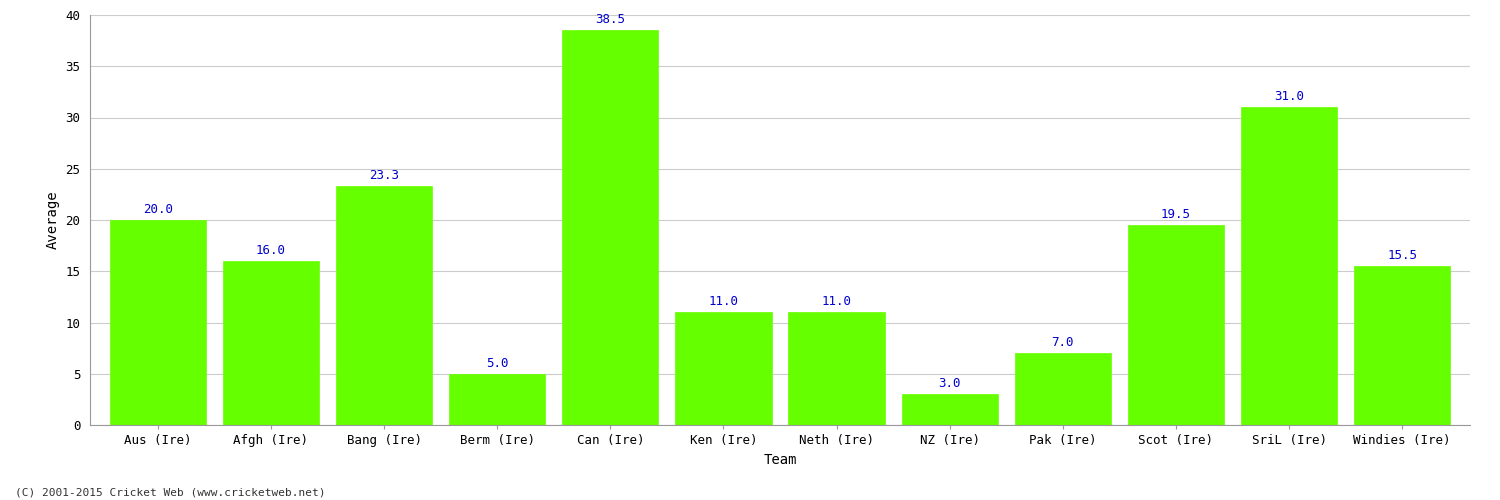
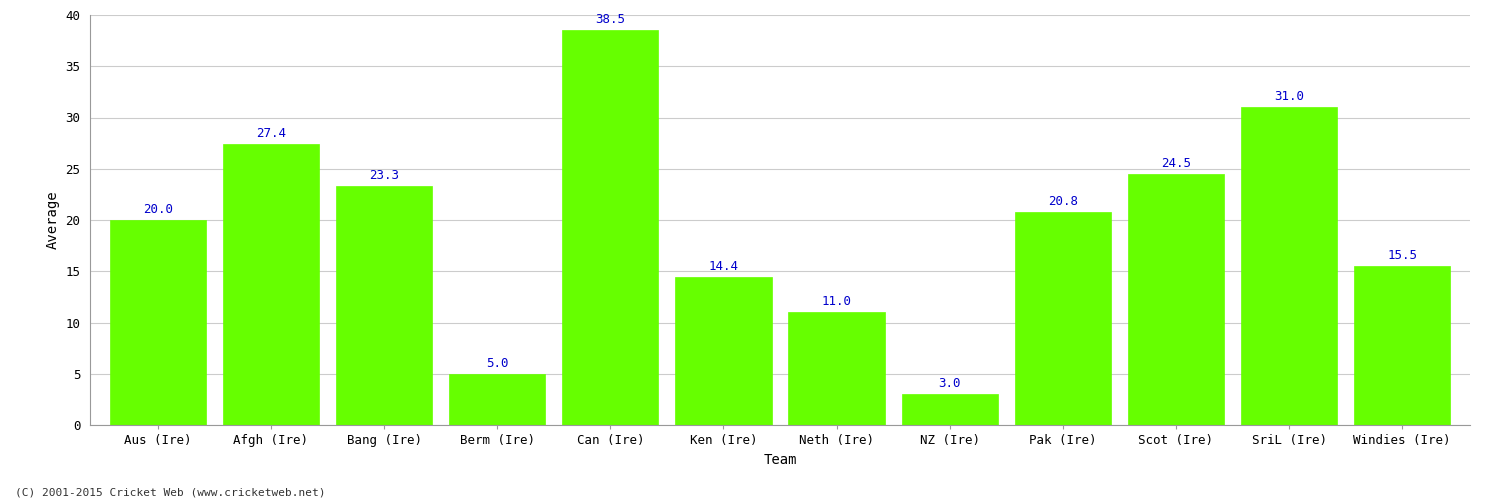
Afgh (Ire): 16.0 -> 27.4
Ken (Ire): 11.0 -> 14.4
Pak (Ire): 7.0 -> 20.8
Scot (Ire): 19.5 -> 24.5
